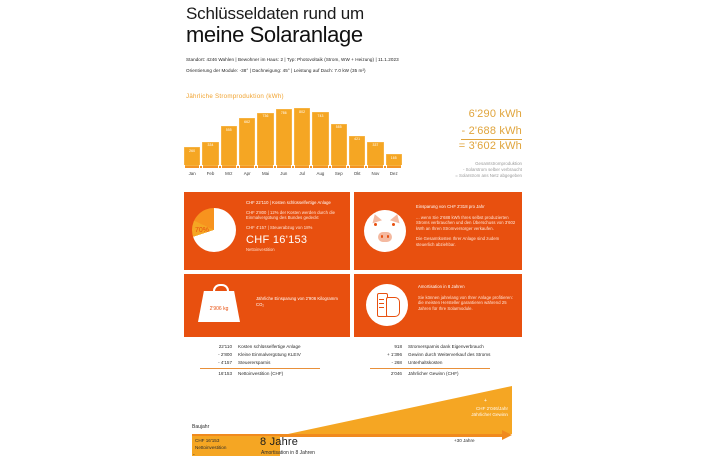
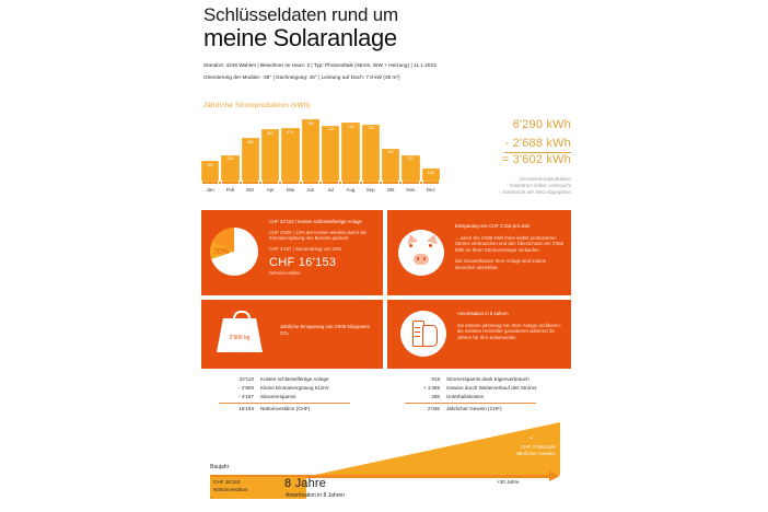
Mai: 736 -> 674
Jul: 802 -> 712
Sep: 585 -> 726
